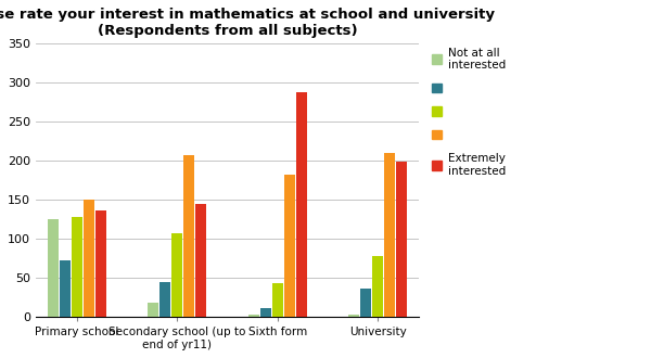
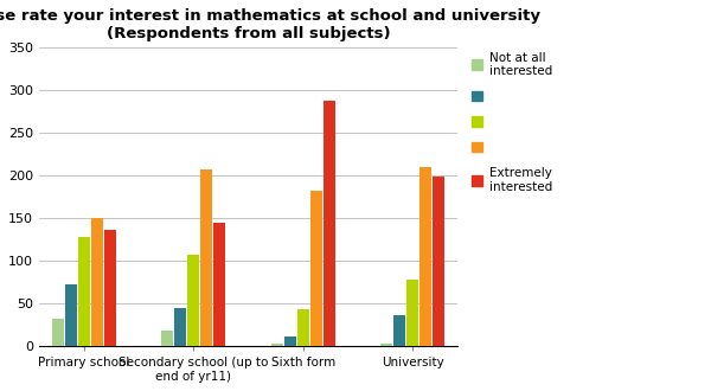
Not at all interested/Primary school: 126 -> 33
